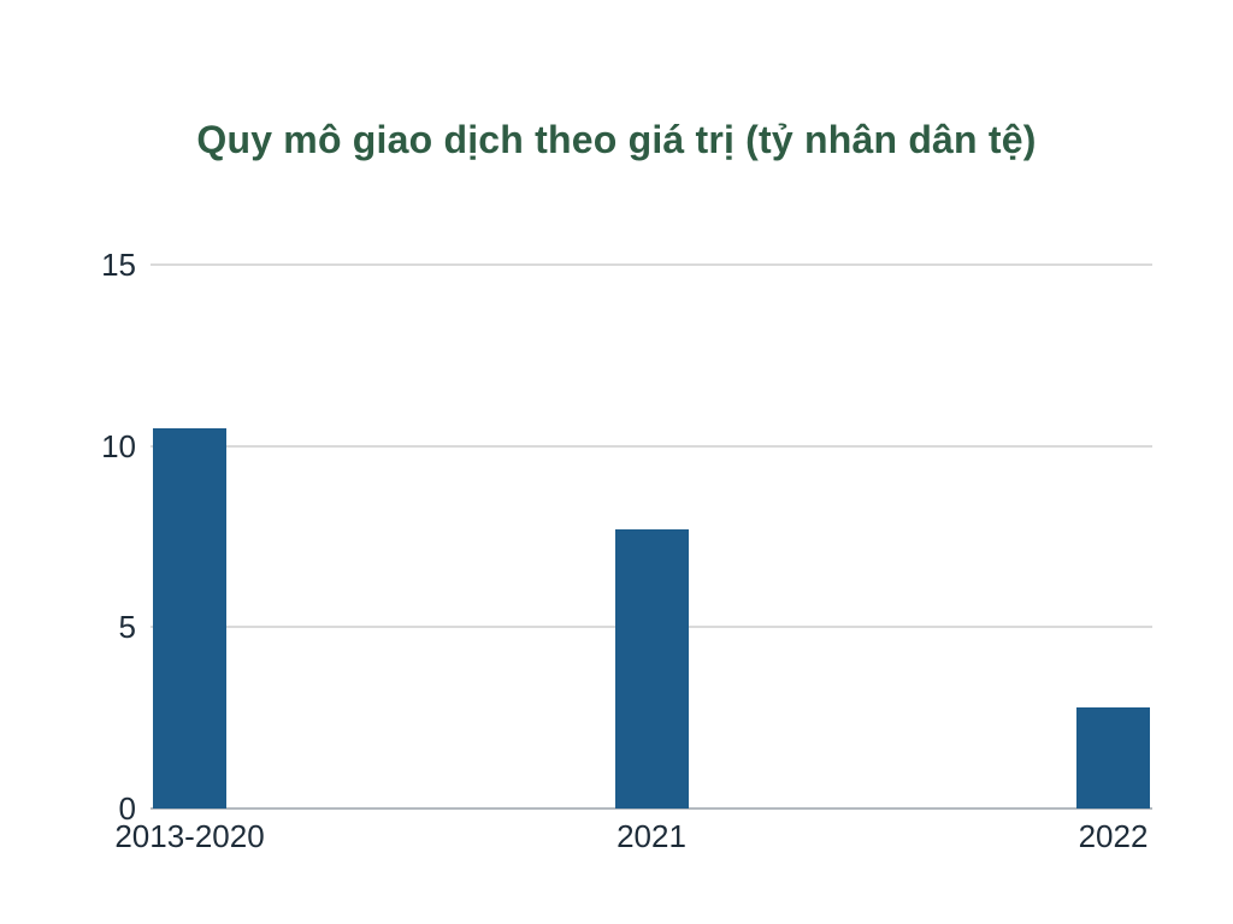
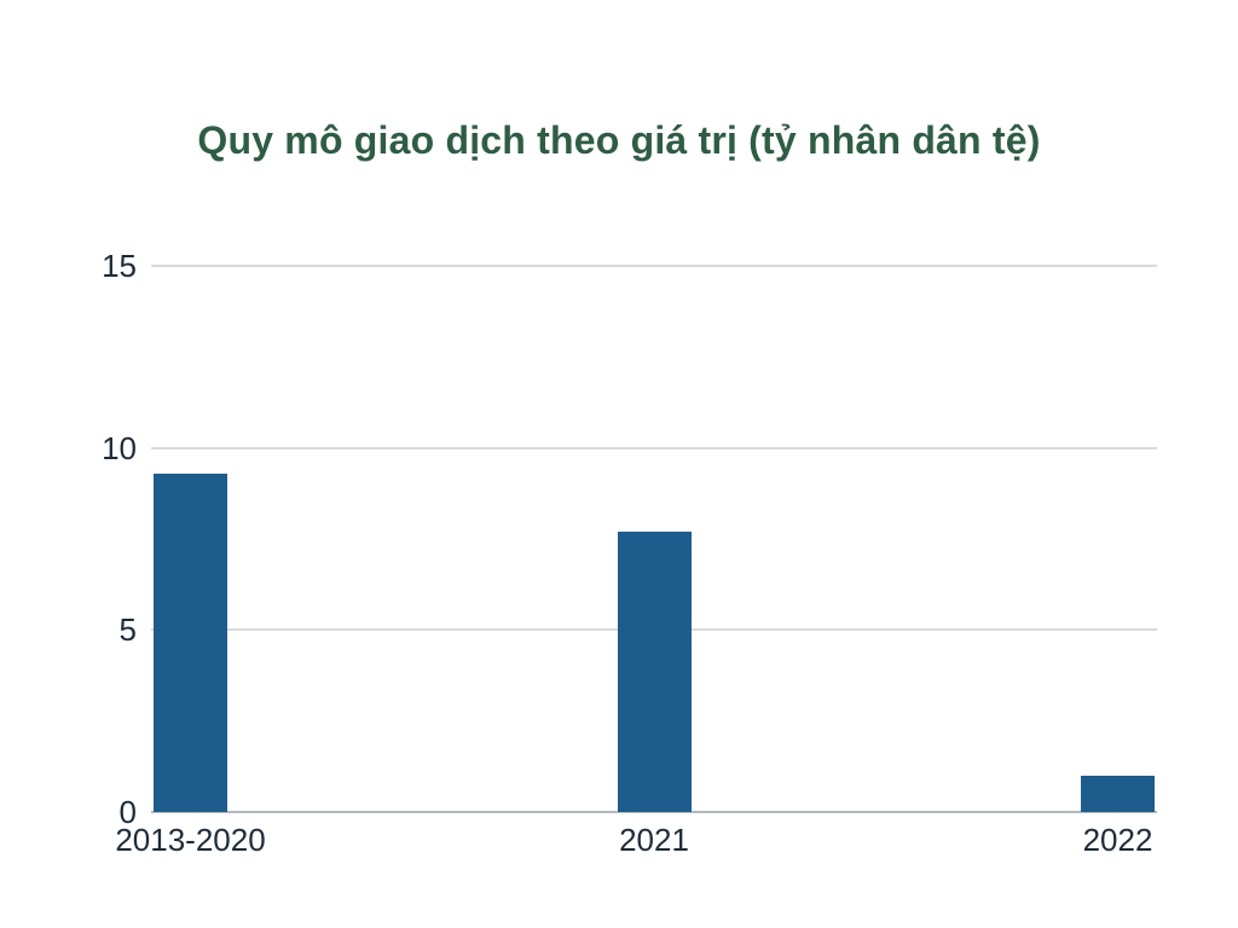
2013-2020: 10.5 -> 9.3
2022: 2.8 -> 1.0
